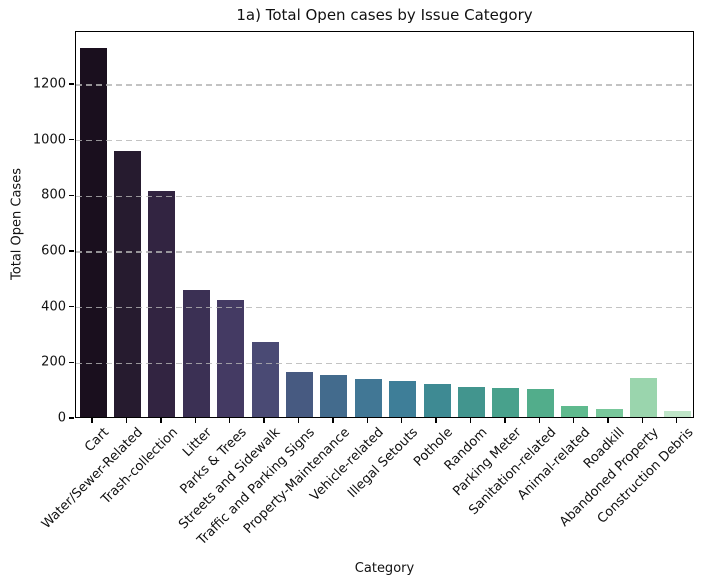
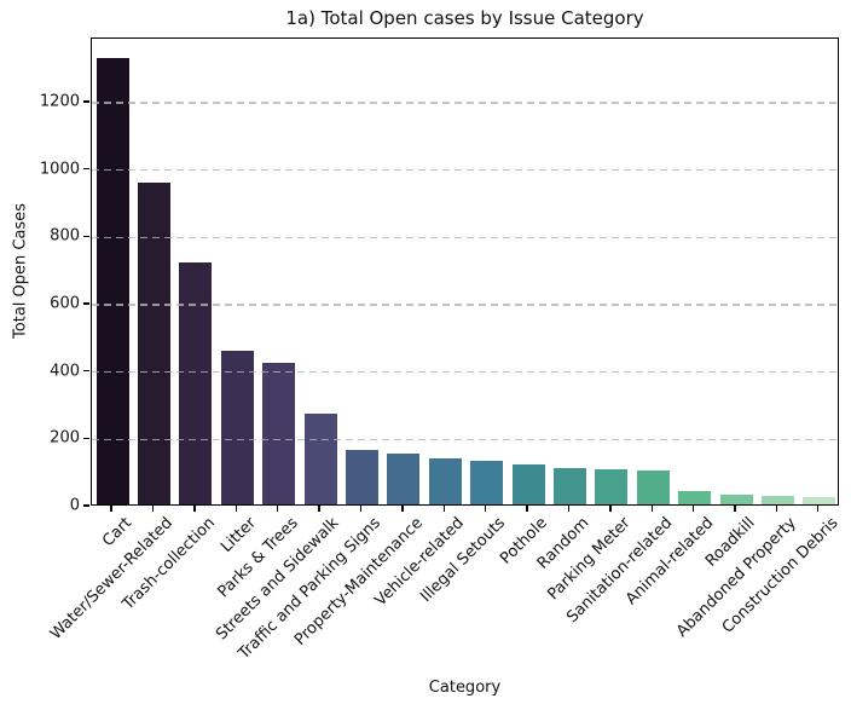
Trash-collection: 810 -> 720
Abandoned Property: 140 -> 20
